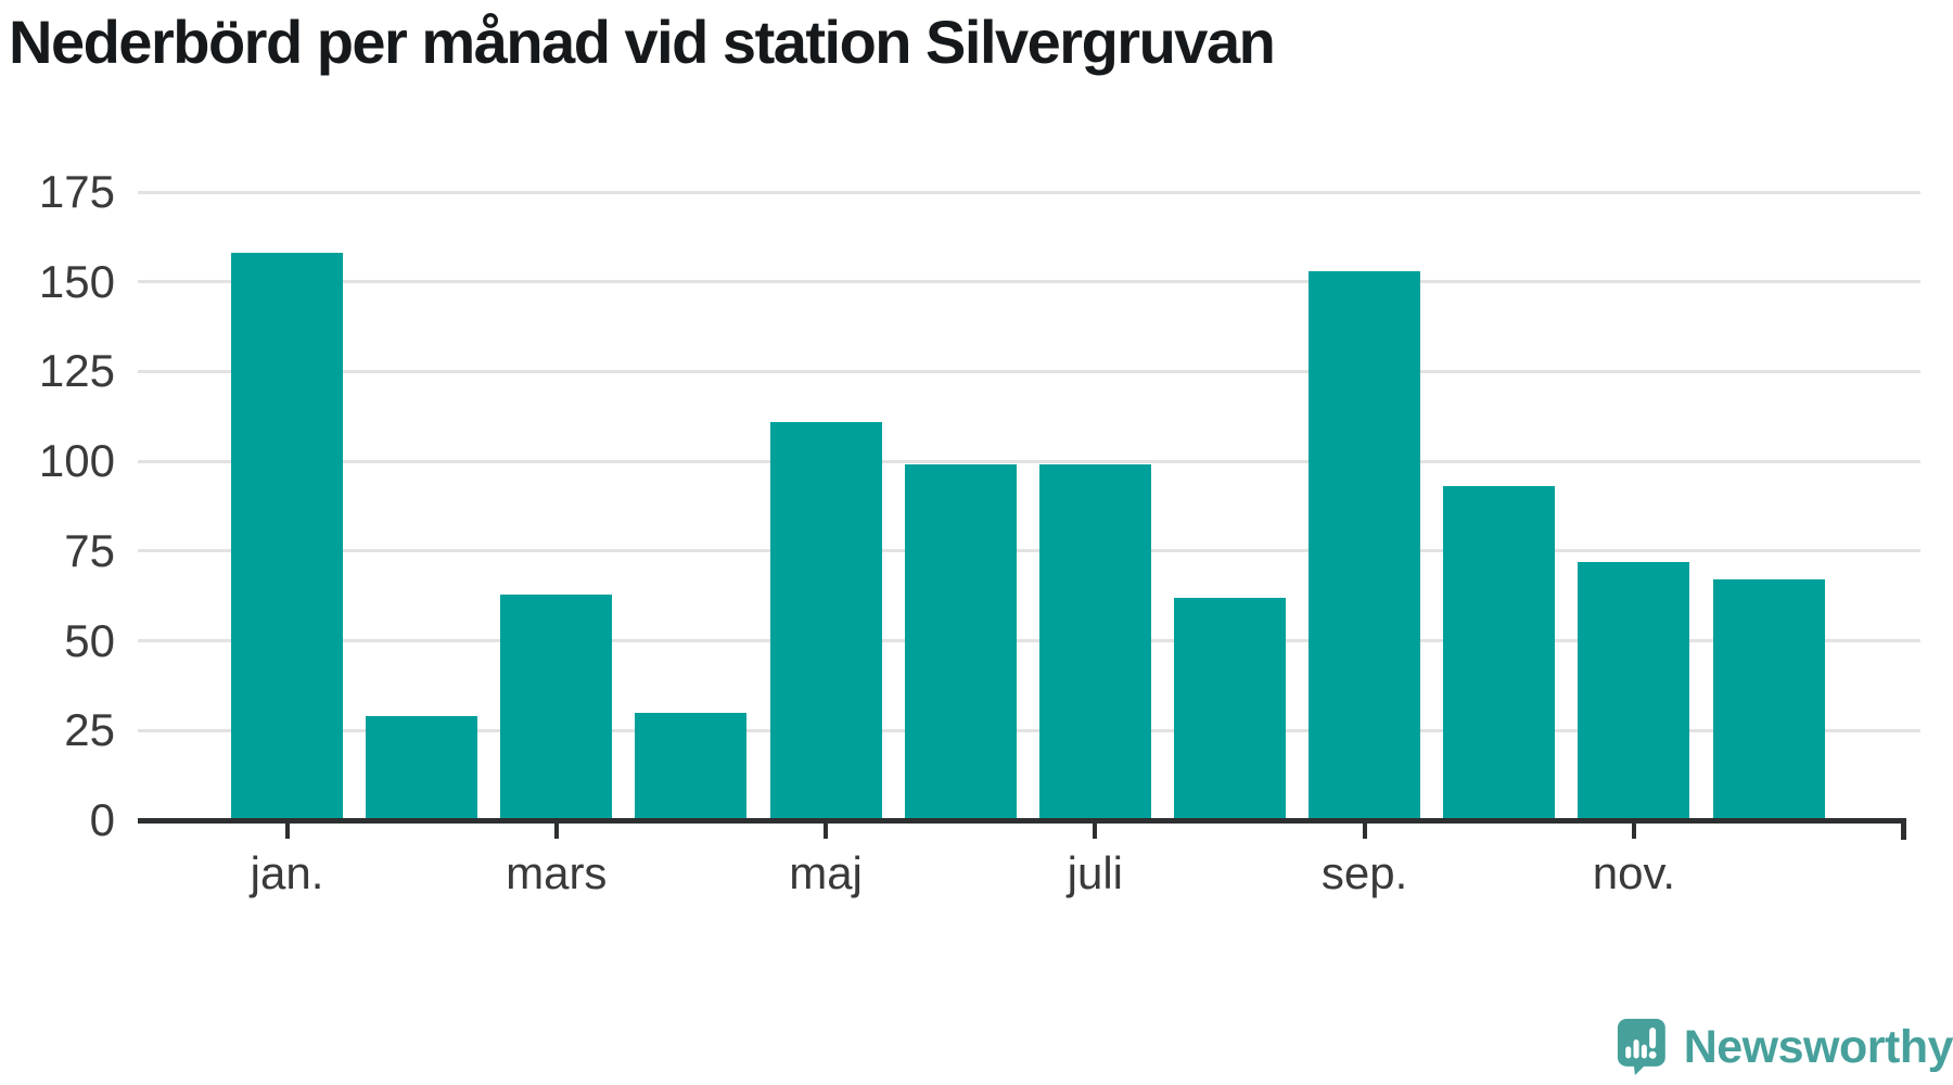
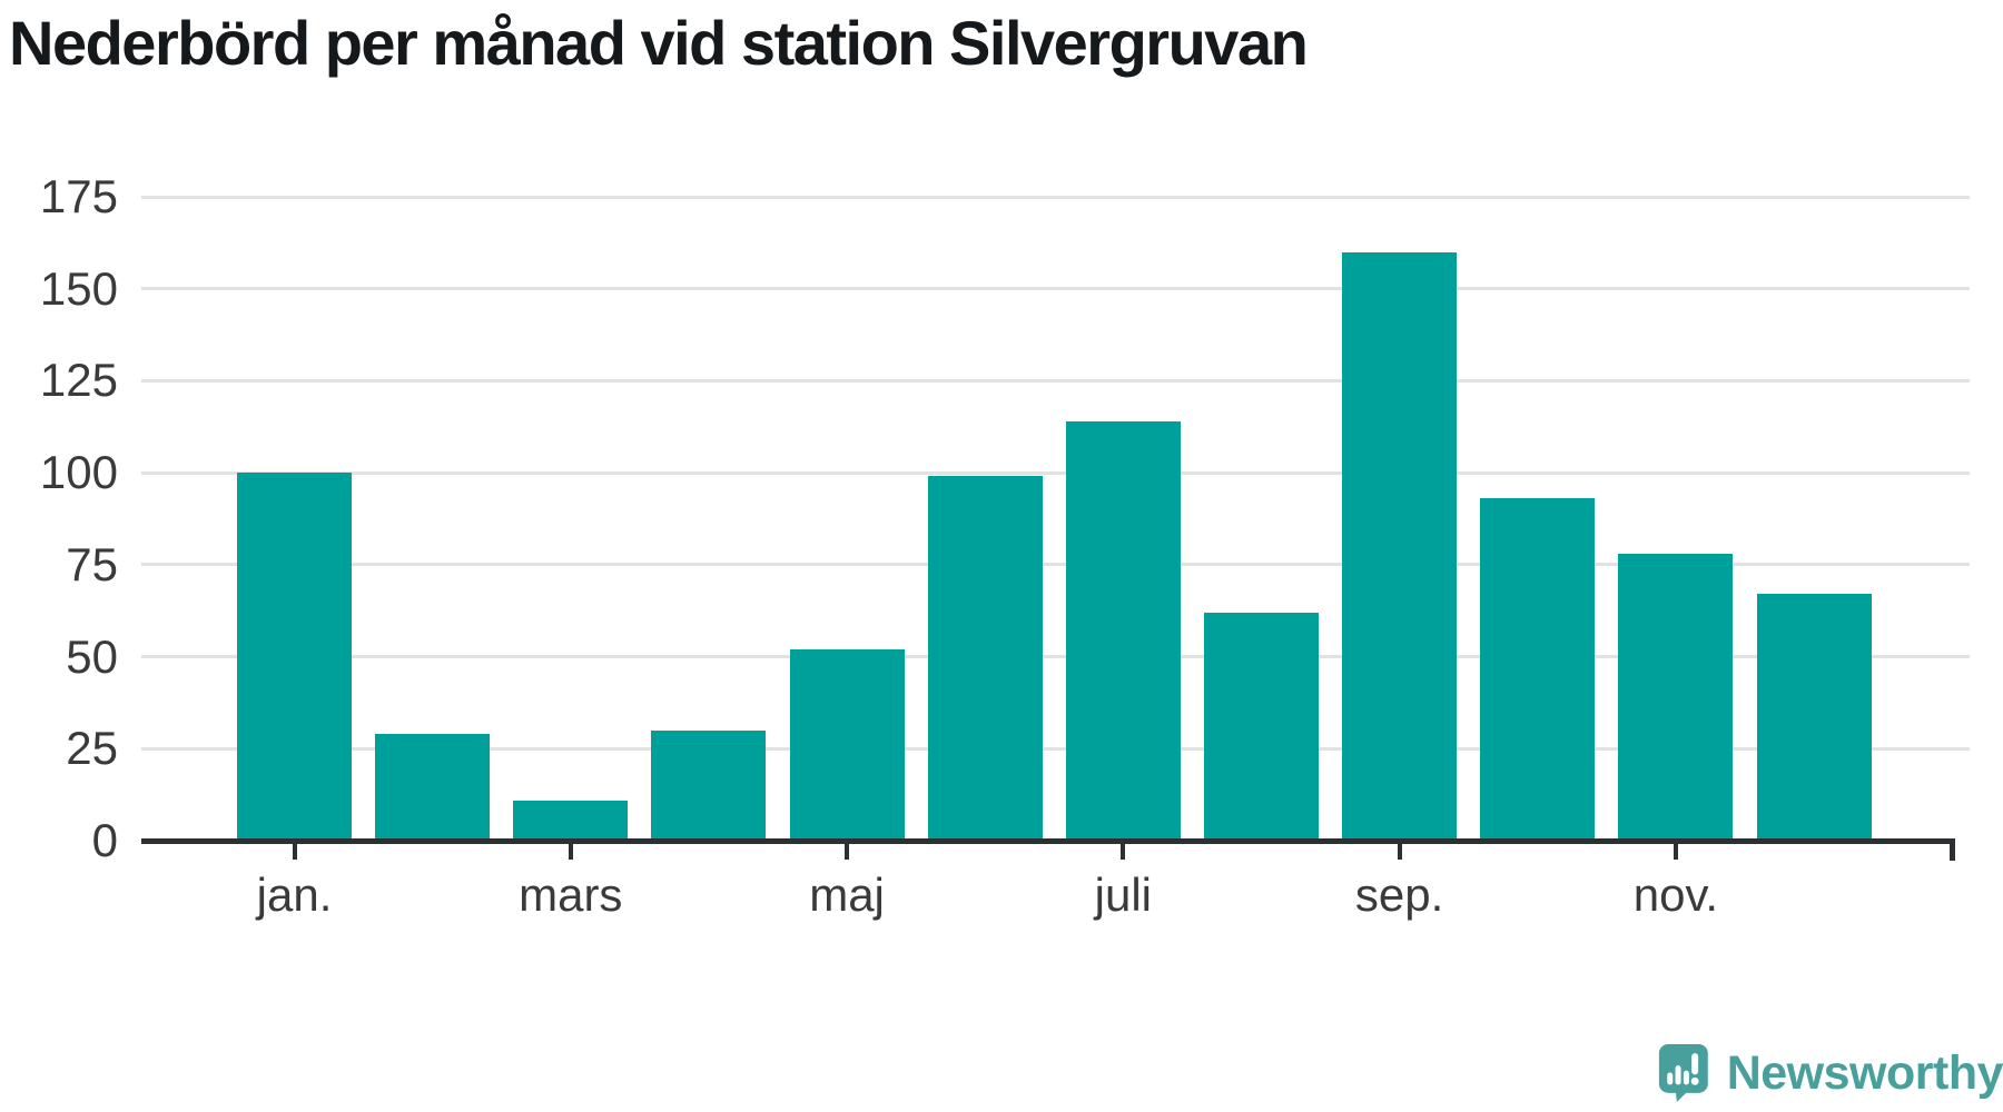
jan.: 158 -> 100
mars: 63 -> 11
maj: 111 -> 52
juli: 99 -> 114
sep.: 153 -> 160
nov.: 72 -> 78
